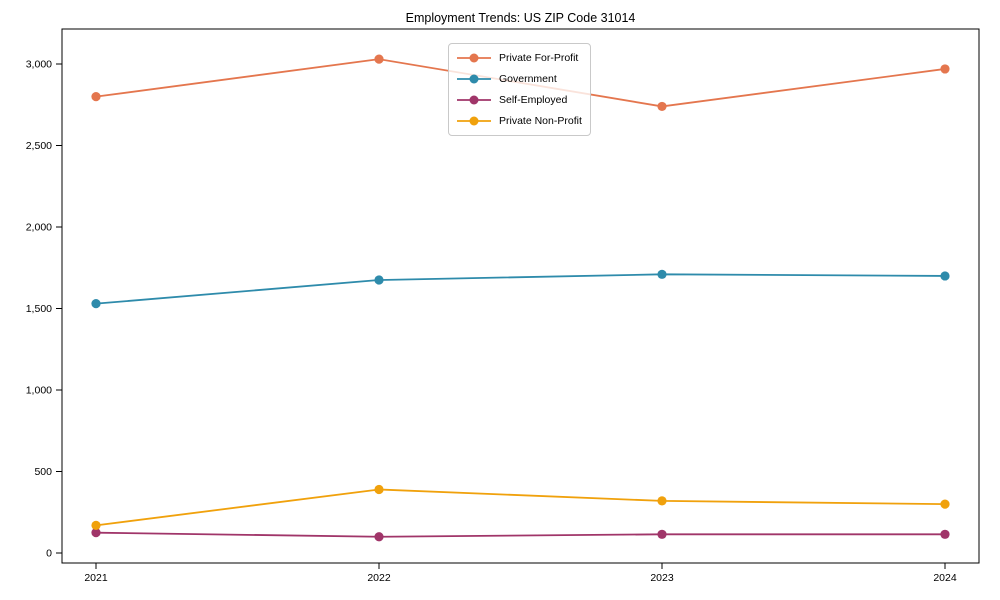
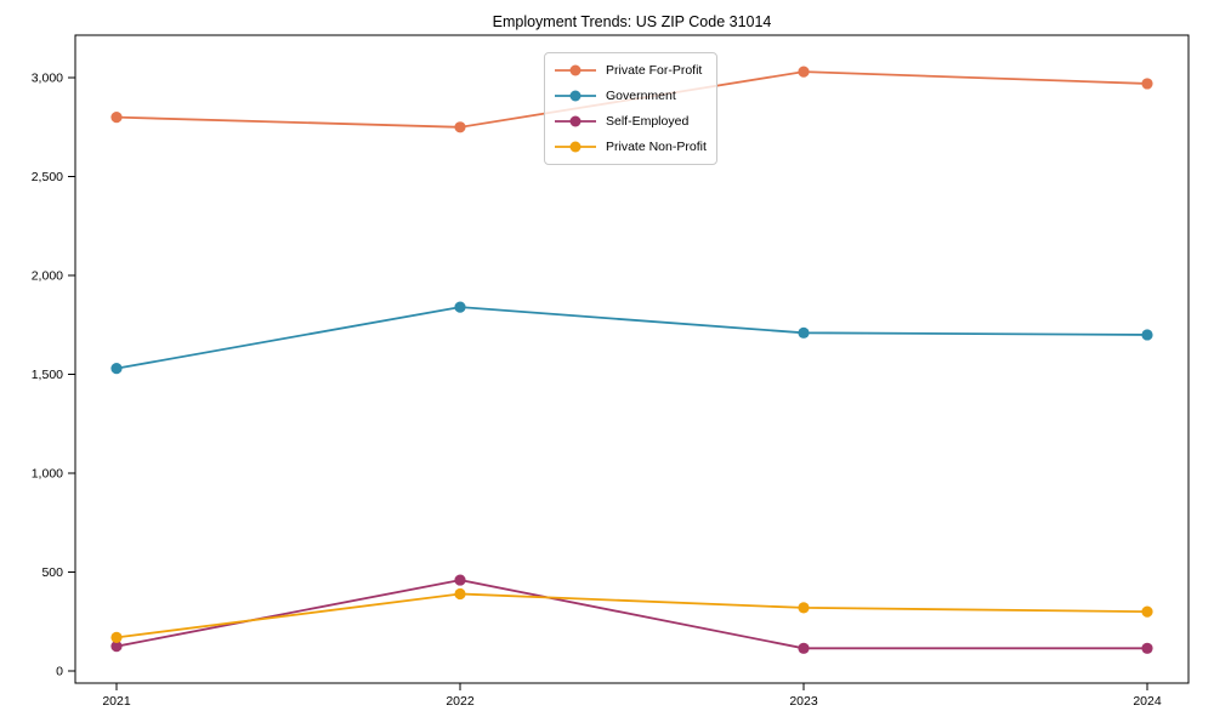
Private For-Profit/2022: 3030 -> 2750
Government/2022: 1680 -> 1840
Self-Employed/2022: 100 -> 460
Private For-Profit/2023: 2740 -> 3030
